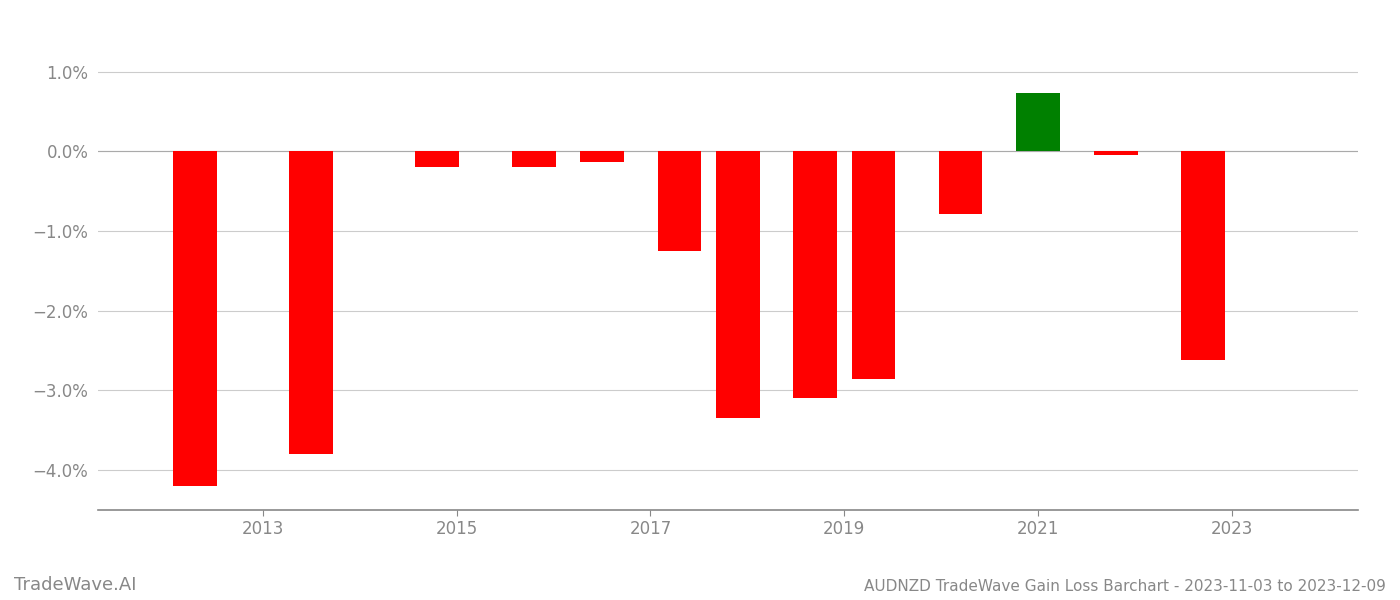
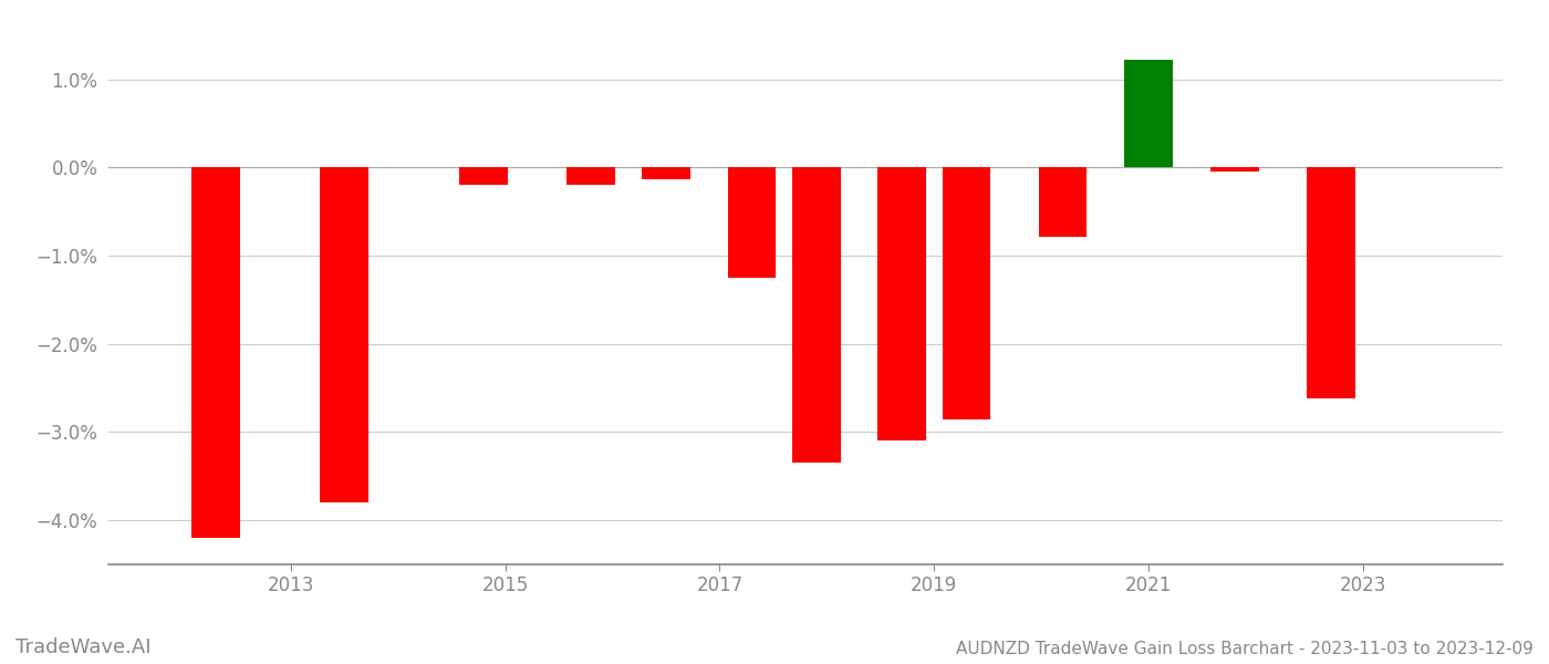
2021: 0.74% -> 1.22%
